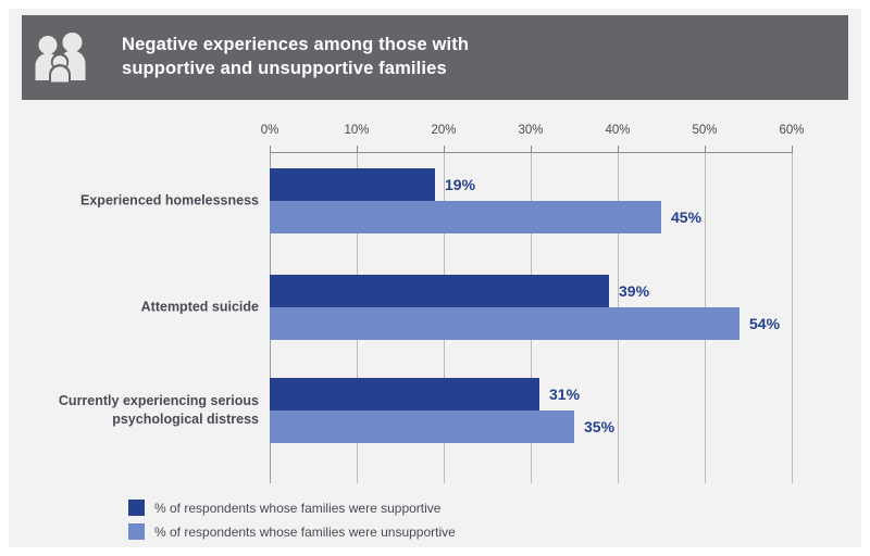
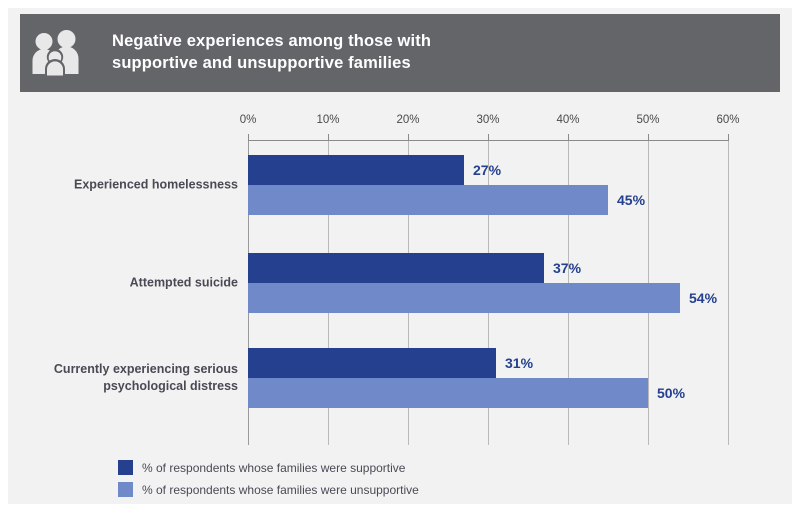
% of respondents whose families were supportive/Experienced homelessness: 19% -> 27%
% of respondents whose families were supportive/Attempted suicide: 39% -> 37%
% of respondents whose families were unsupportive/Currently experiencing serious psychological distress: 35% -> 50%
